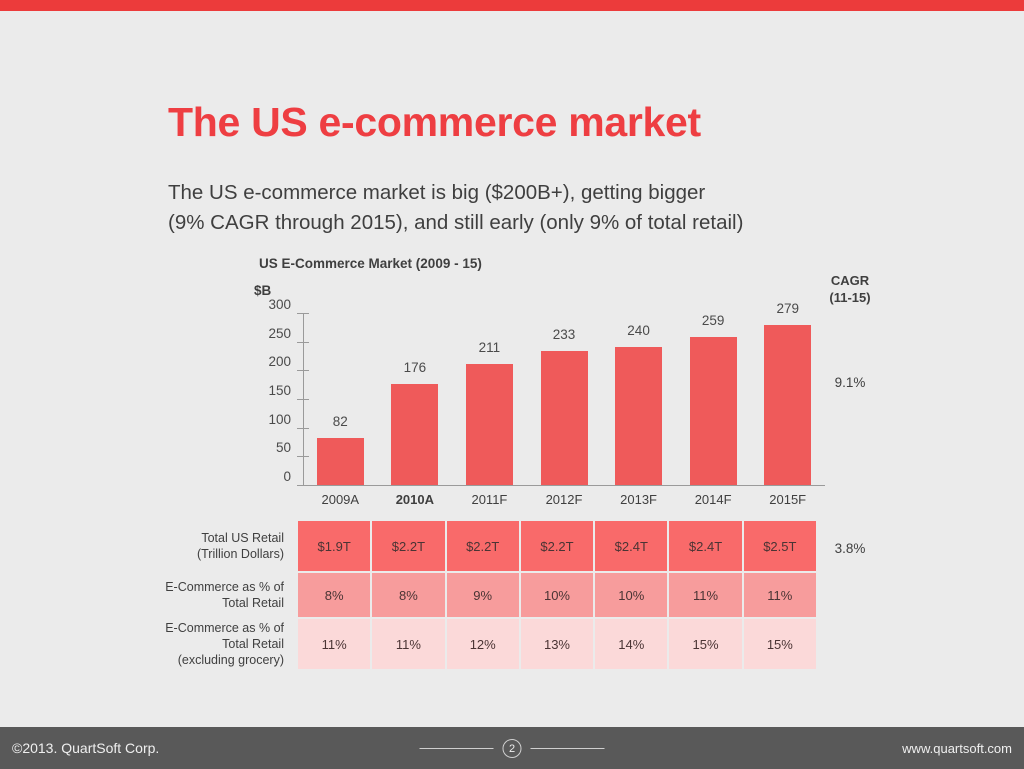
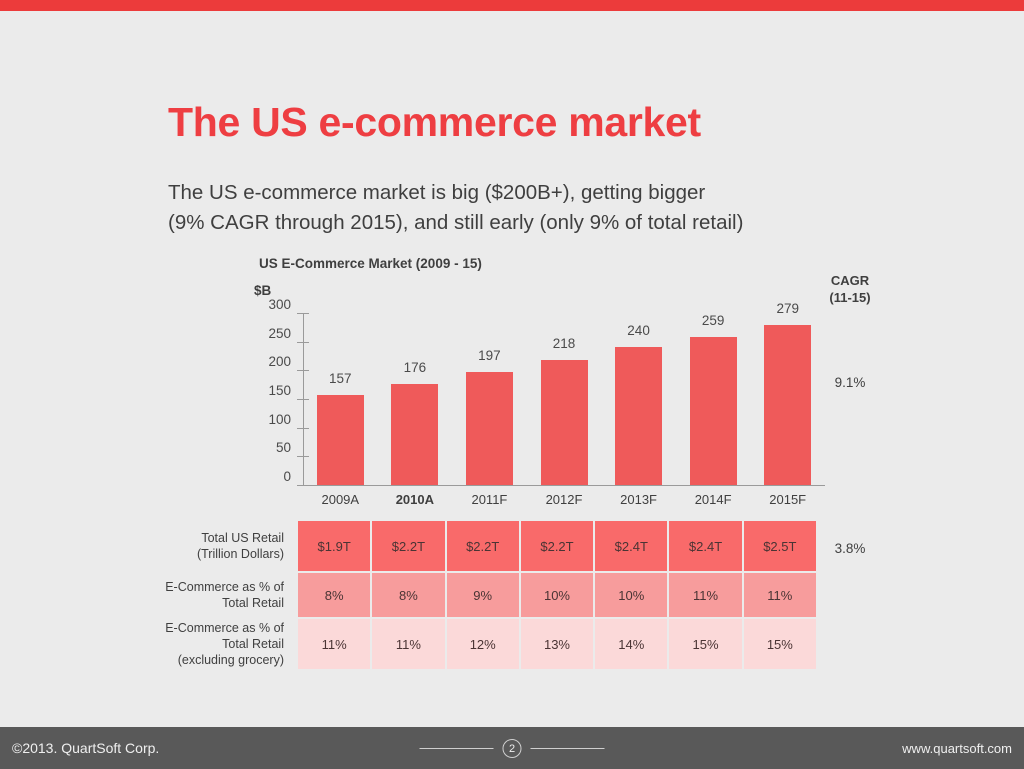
2009A: 82 -> 157
2011F: 211 -> 197
2012F: 233 -> 218
